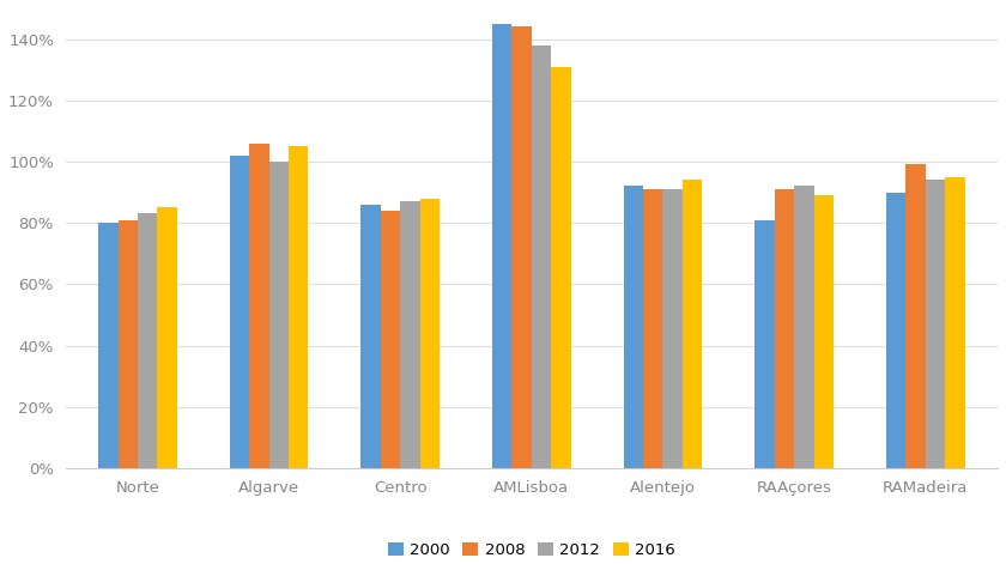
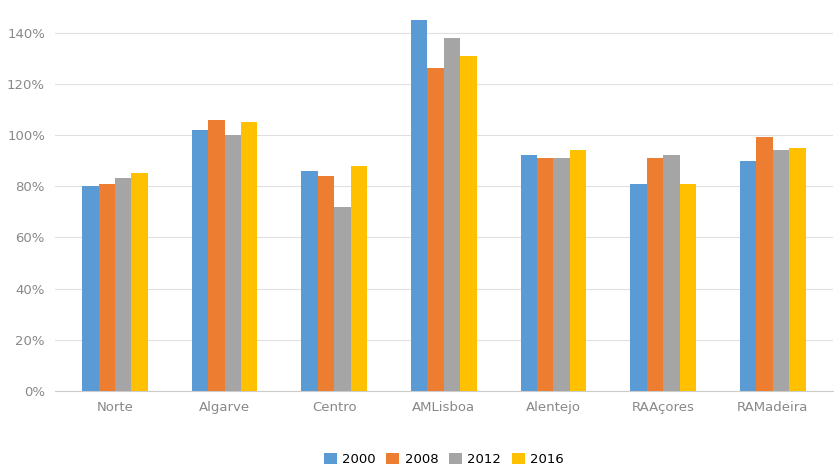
2012/Centro: 87% -> 72%
2008/AMLisboa: 144% -> 126%
2016/RAAçores: 89% -> 81%
